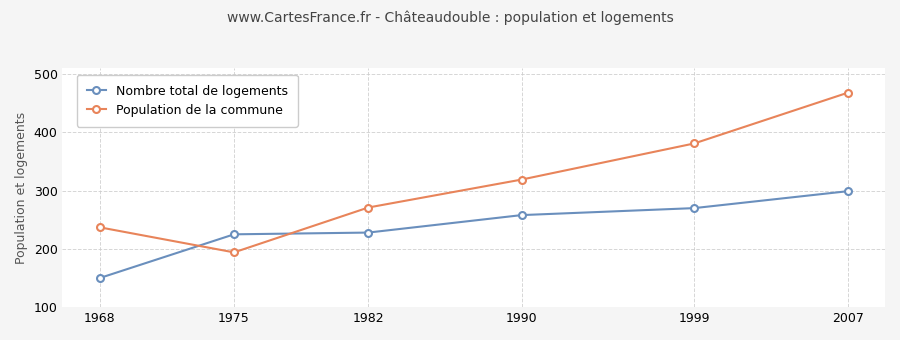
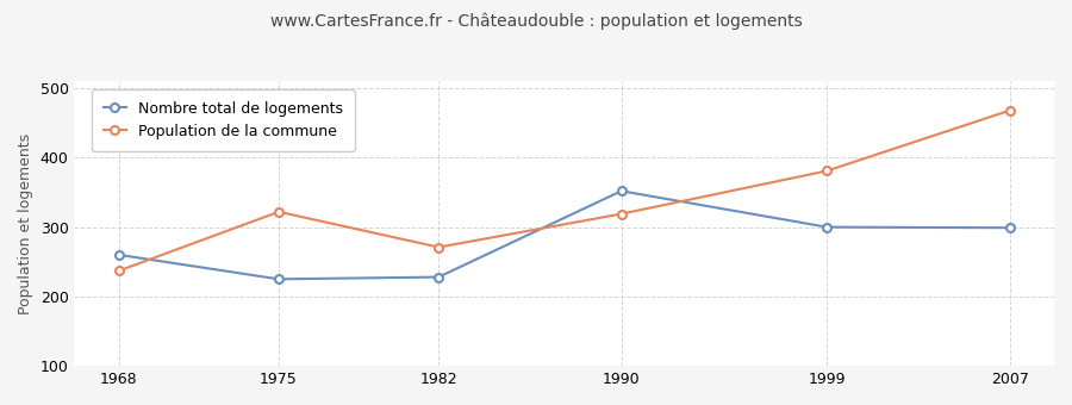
Nombre total de logements/1968: 150 -> 260
Population de la commune/1975: 194 -> 322
Nombre total de logements/1990: 258 -> 352
Nombre total de logements/1999: 270 -> 300
